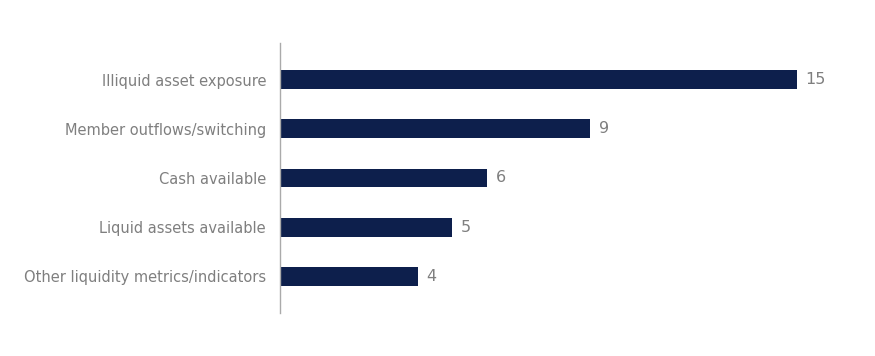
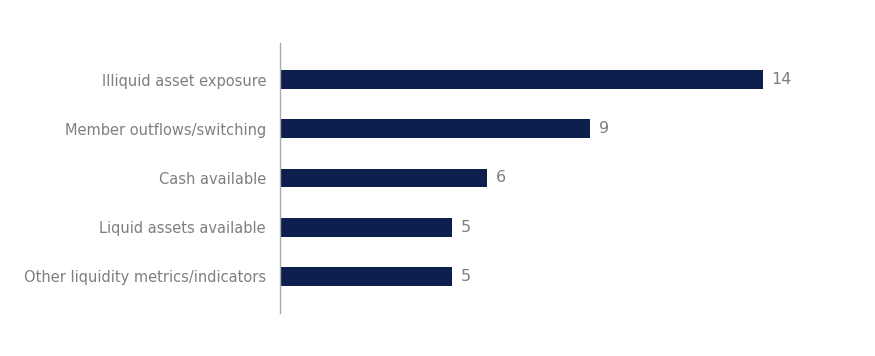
Illiquid asset exposure: 15 -> 14
Other liquidity metrics/indicators: 4 -> 5
